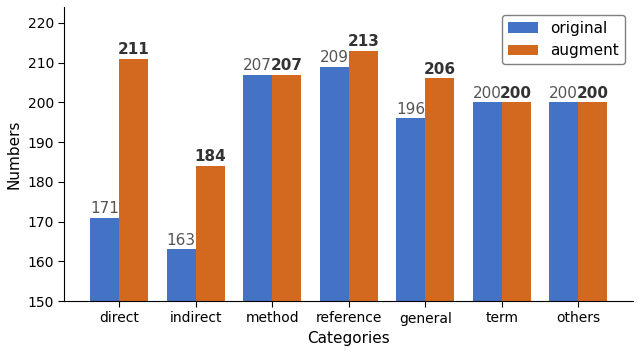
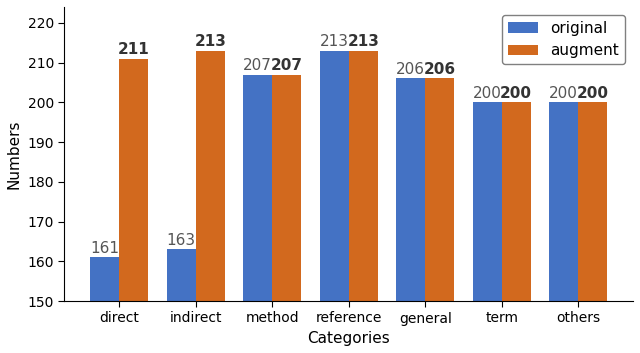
original/direct: 171 -> 161
augment/indirect: 184 -> 213
original/reference: 209 -> 213
original/general: 196 -> 206
